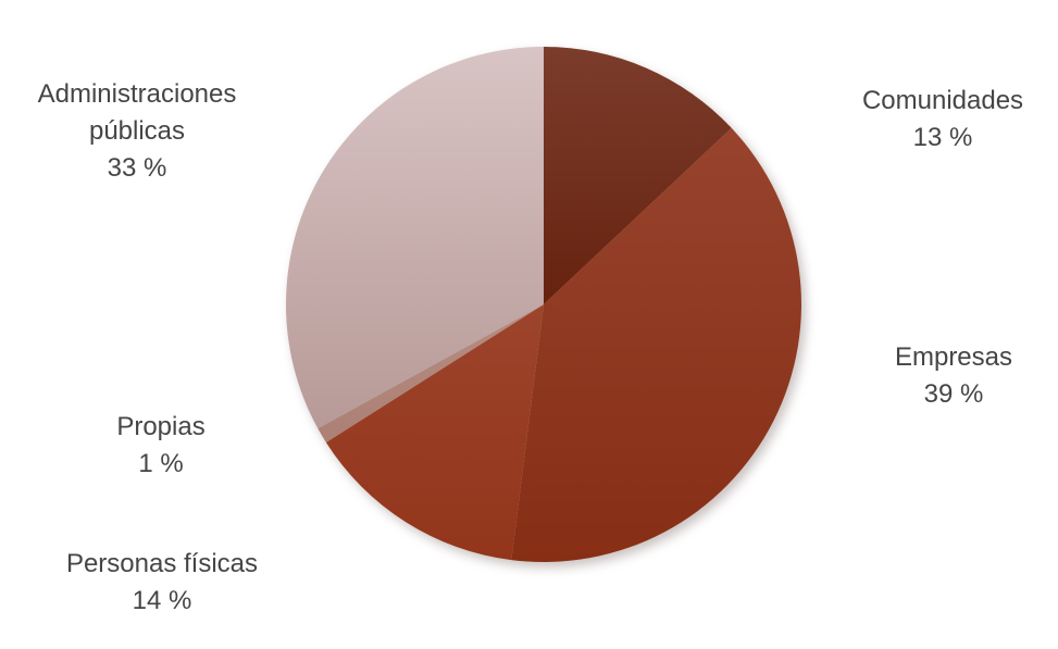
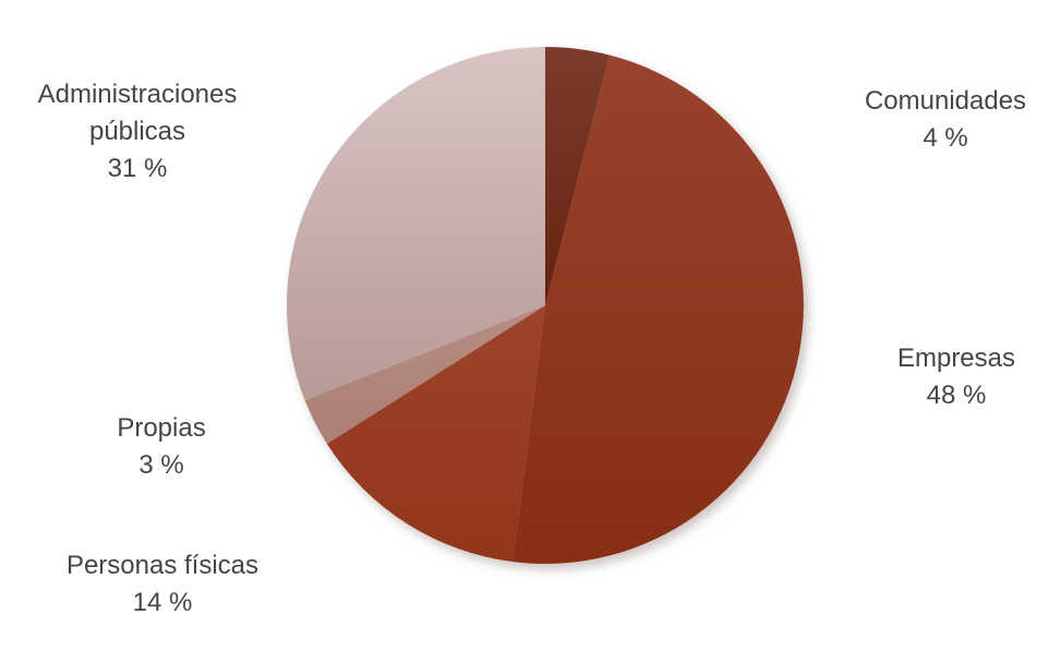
Comunidades: 13 -> 4
Empresas: 39 -> 48
Propias: 1 -> 3
Administraciones públicas: 33 -> 31
